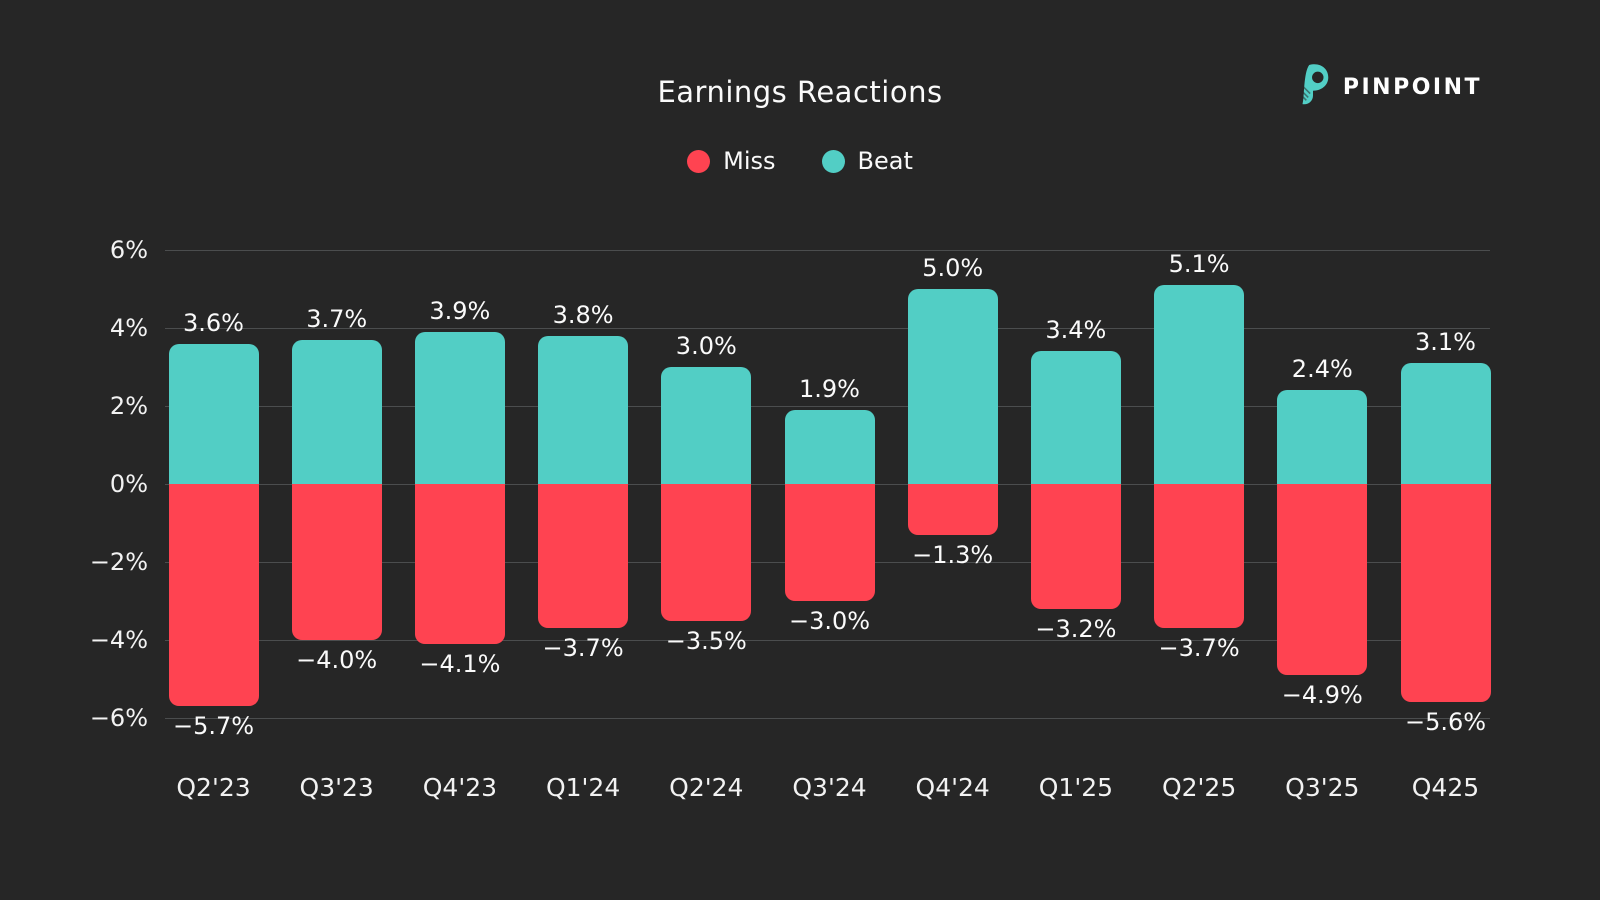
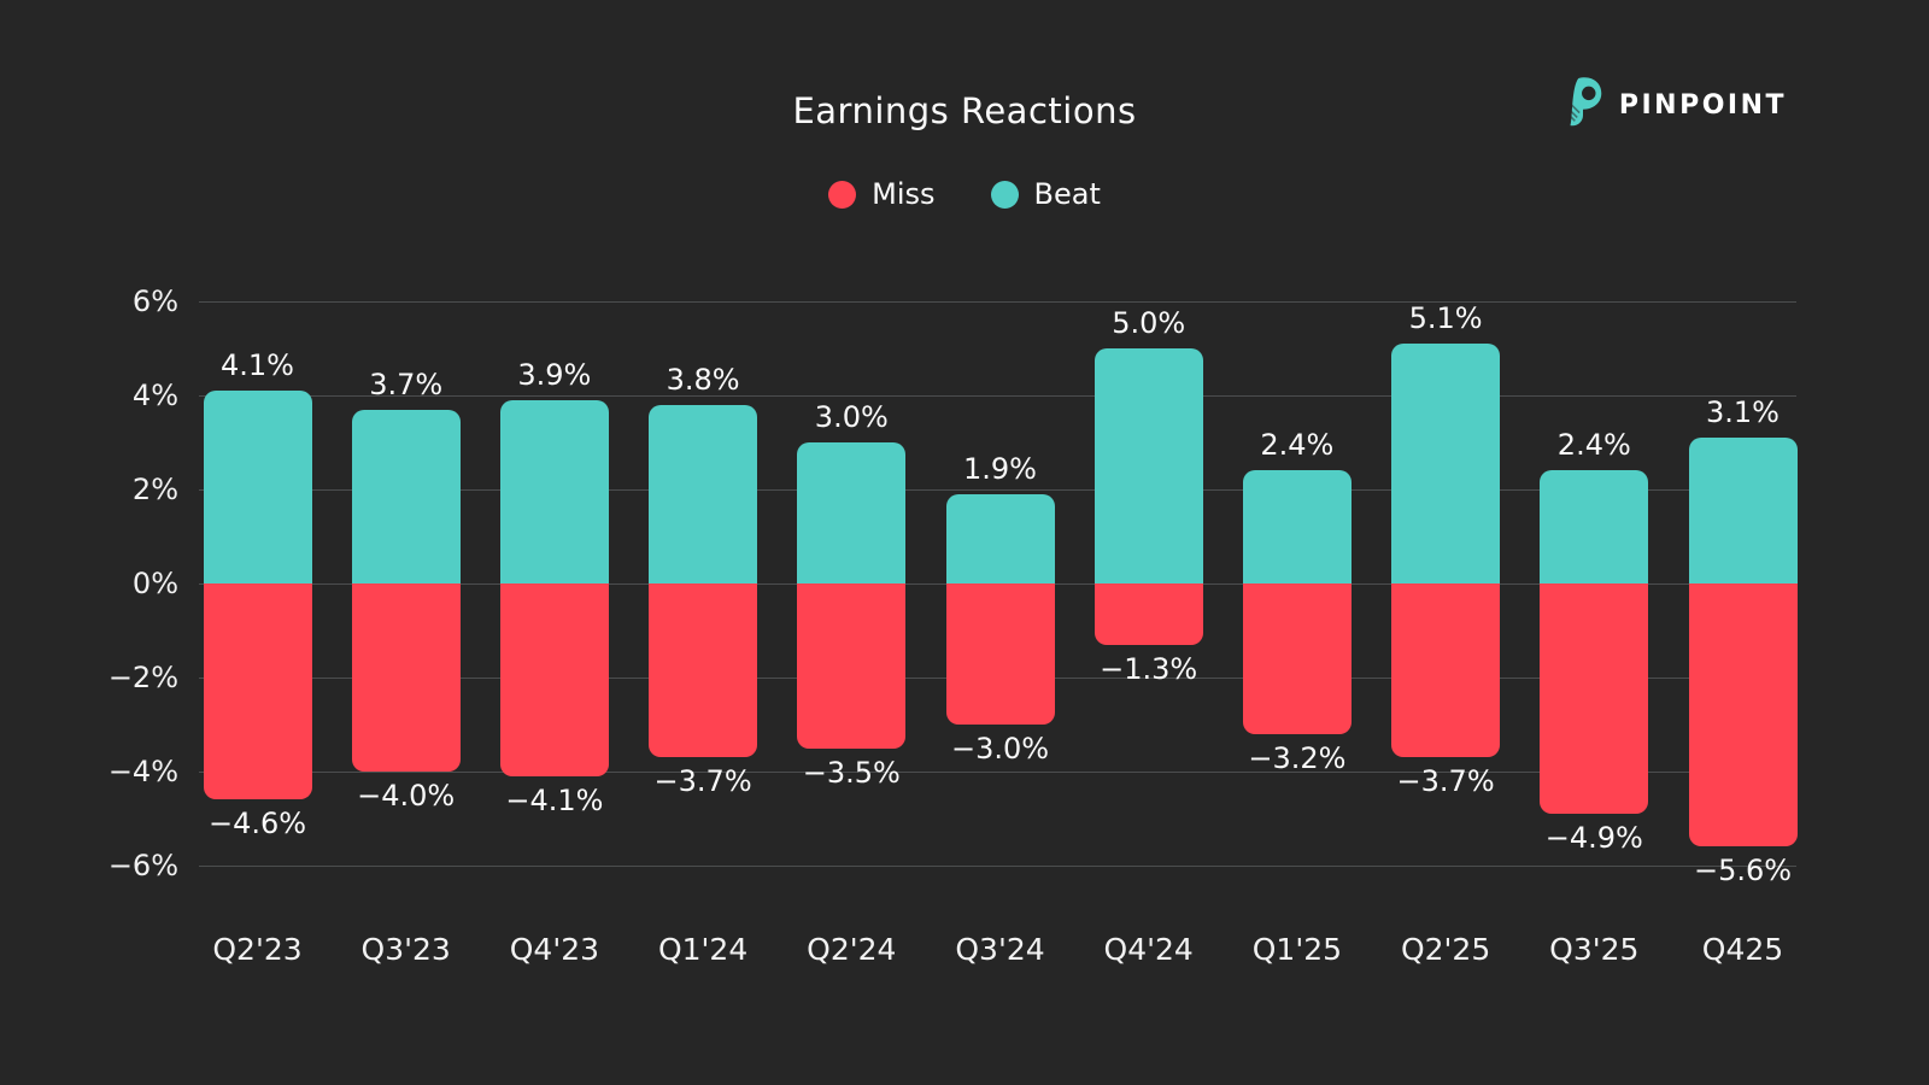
Beat/Q2'23: 3.6% -> 4.1%
Miss/Q2'23: −5.7% -> −4.6%
Beat/Q1'25: 3.4% -> 2.4%
